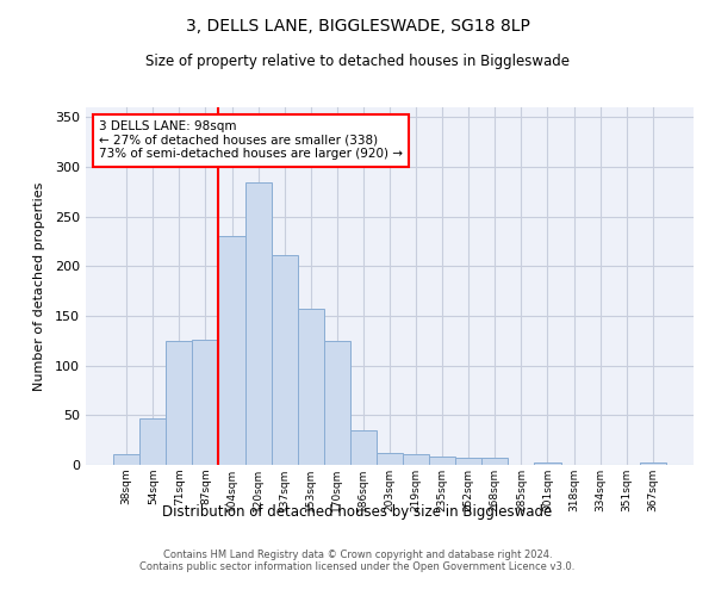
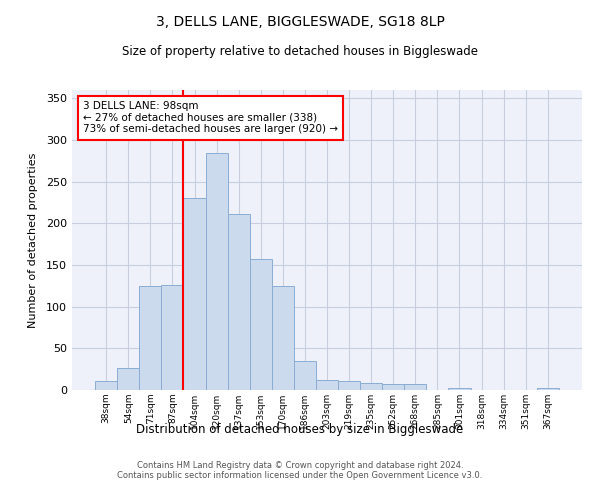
54sqm: 47 -> 26
